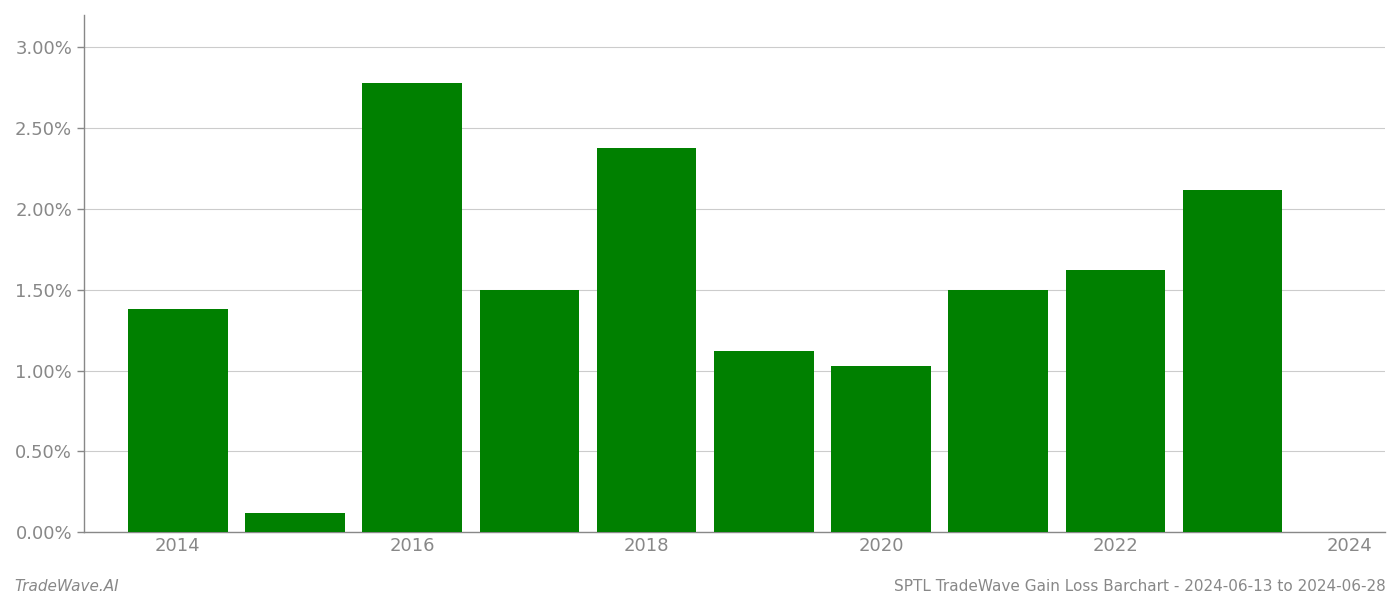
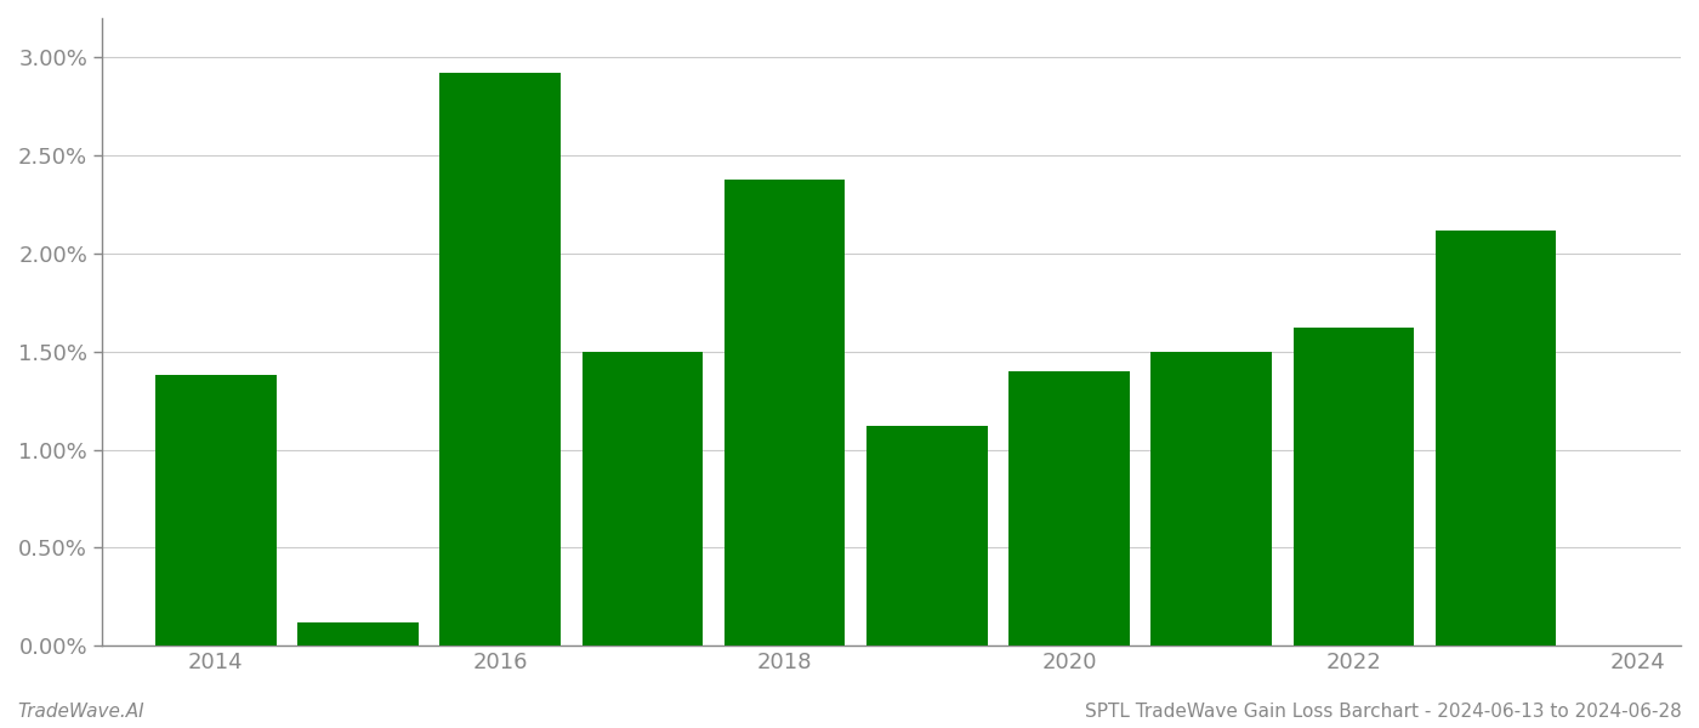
2016: 2.78% -> 2.92%
2020: 1.03% -> 1.40%
